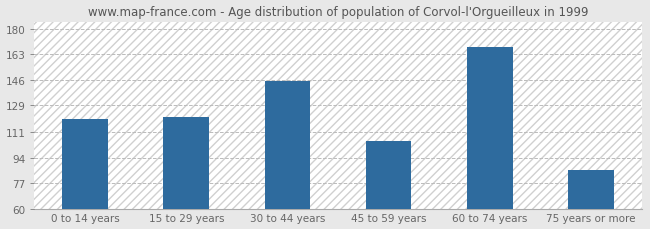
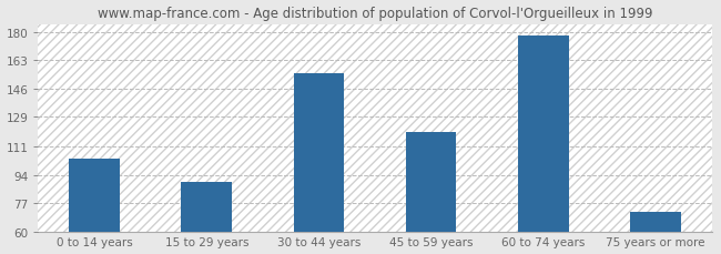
0 to 14 years: 120 -> 104
15 to 29 years: 121 -> 90
30 to 44 years: 145 -> 155
45 to 59 years: 105 -> 120
60 to 74 years: 168 -> 178
75 years or more: 86 -> 72
